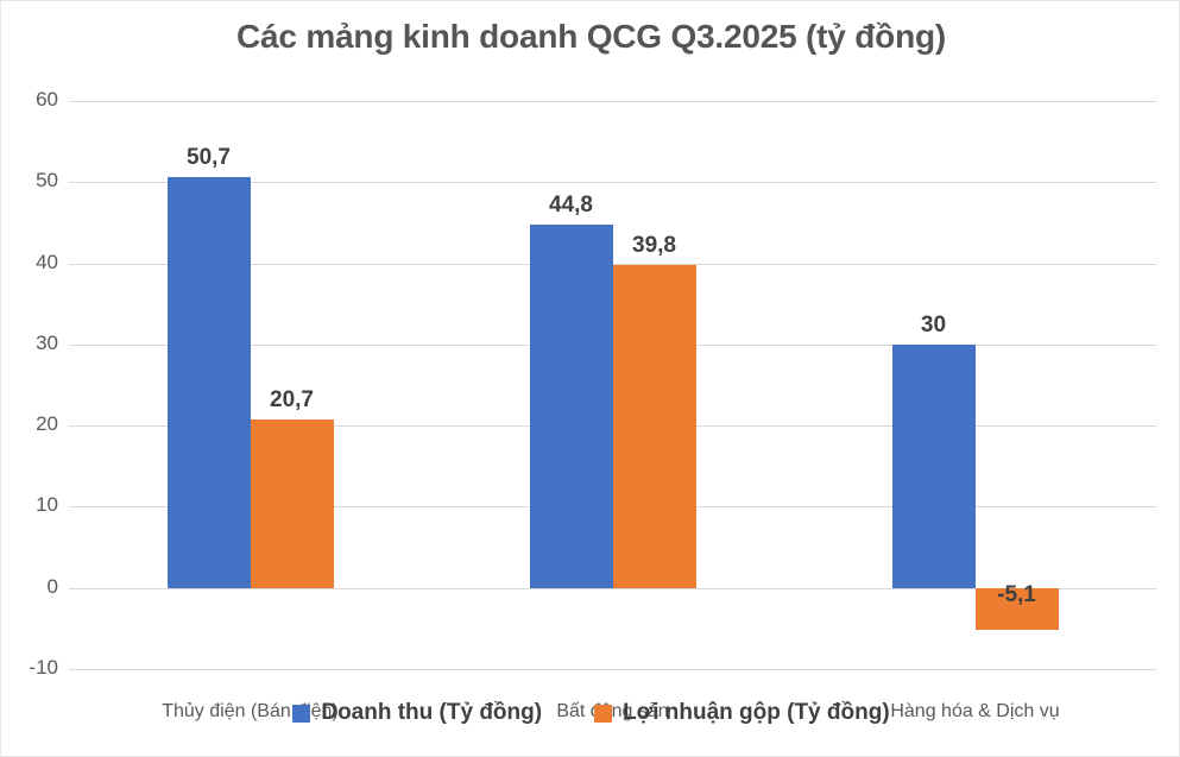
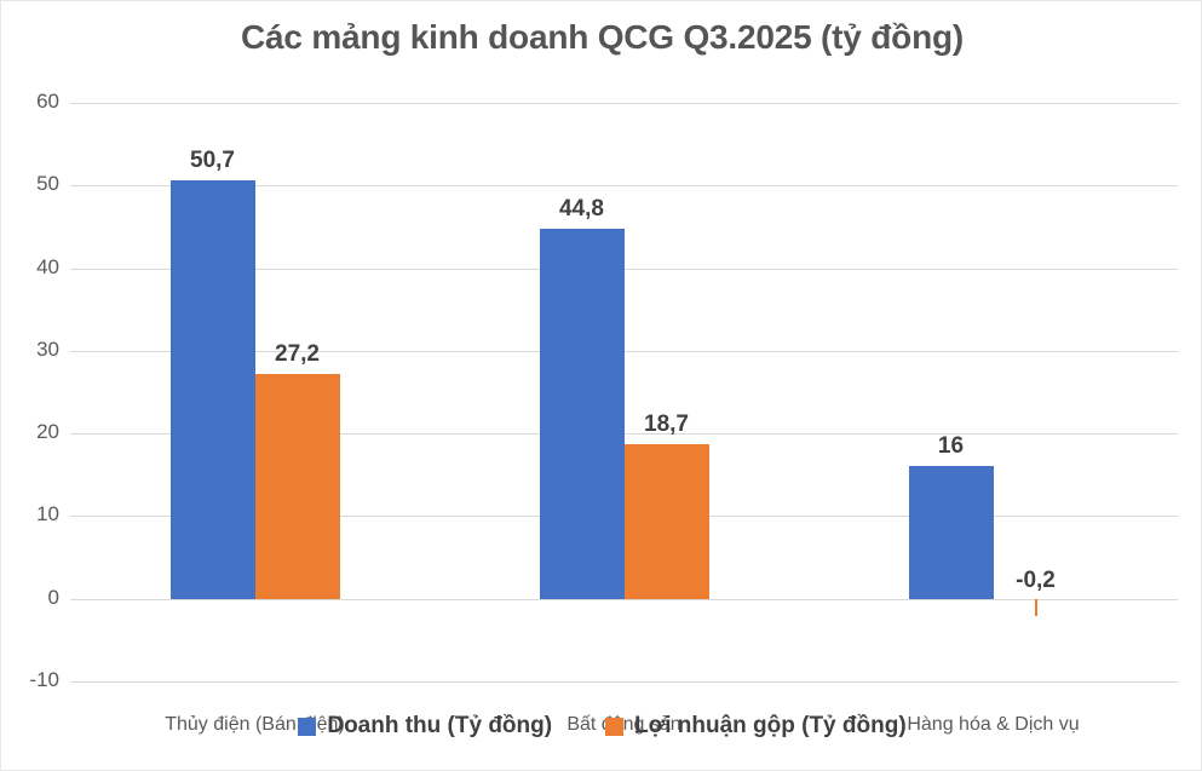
Lợi nhuận gộp (Tỷ đồng)/Thủy điện (Bán điện): 20,7 -> 27,2
Lợi nhuận gộp (Tỷ đồng)/Bất động sản: 39,8 -> 18,7
Doanh thu (Tỷ đồng)/Hàng hóa & Dịch vụ: 30 -> 16
Lợi nhuận gộp (Tỷ đồng)/Hàng hóa & Dịch vụ: -5,1 -> -0,2
